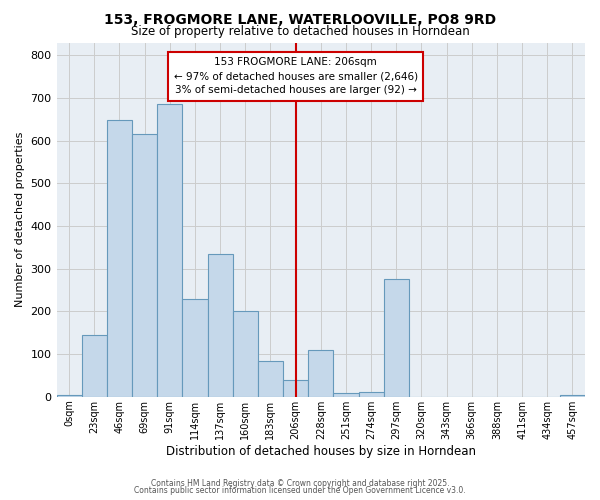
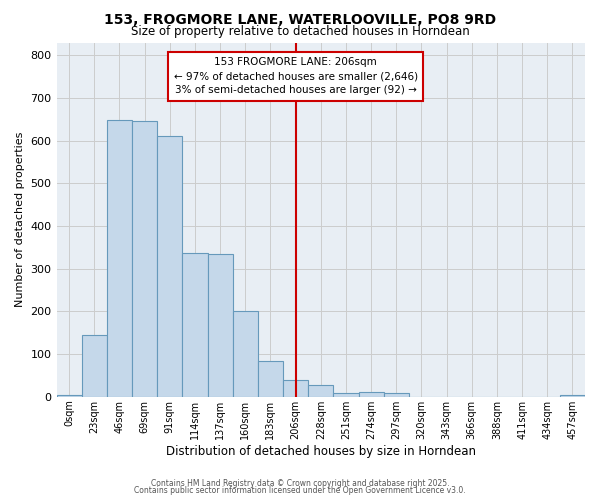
69sqm: 615 -> 645
91sqm: 685 -> 610
114sqm: 230 -> 338
228sqm: 110 -> 27
297sqm: 275 -> 8
